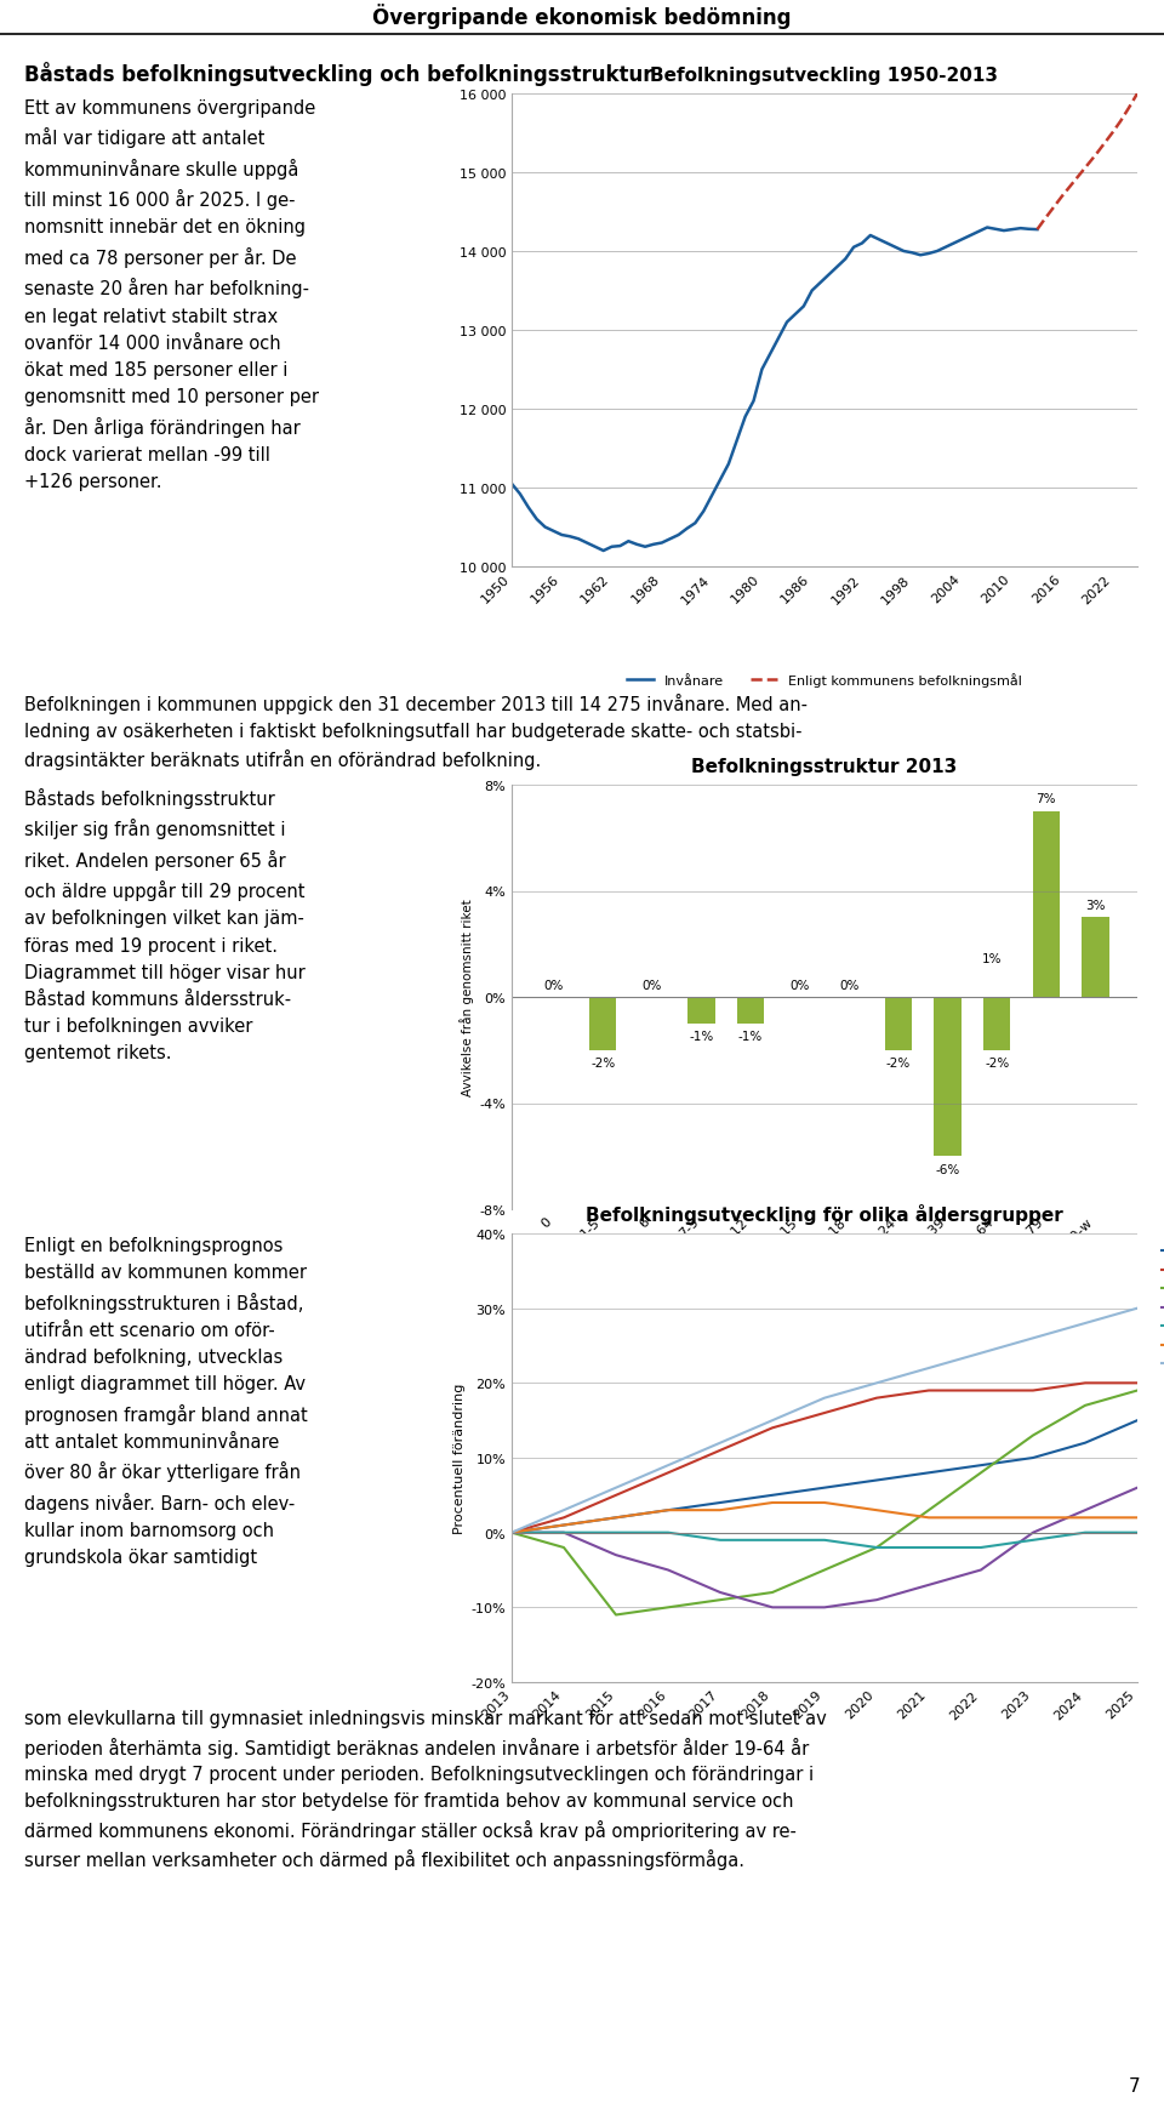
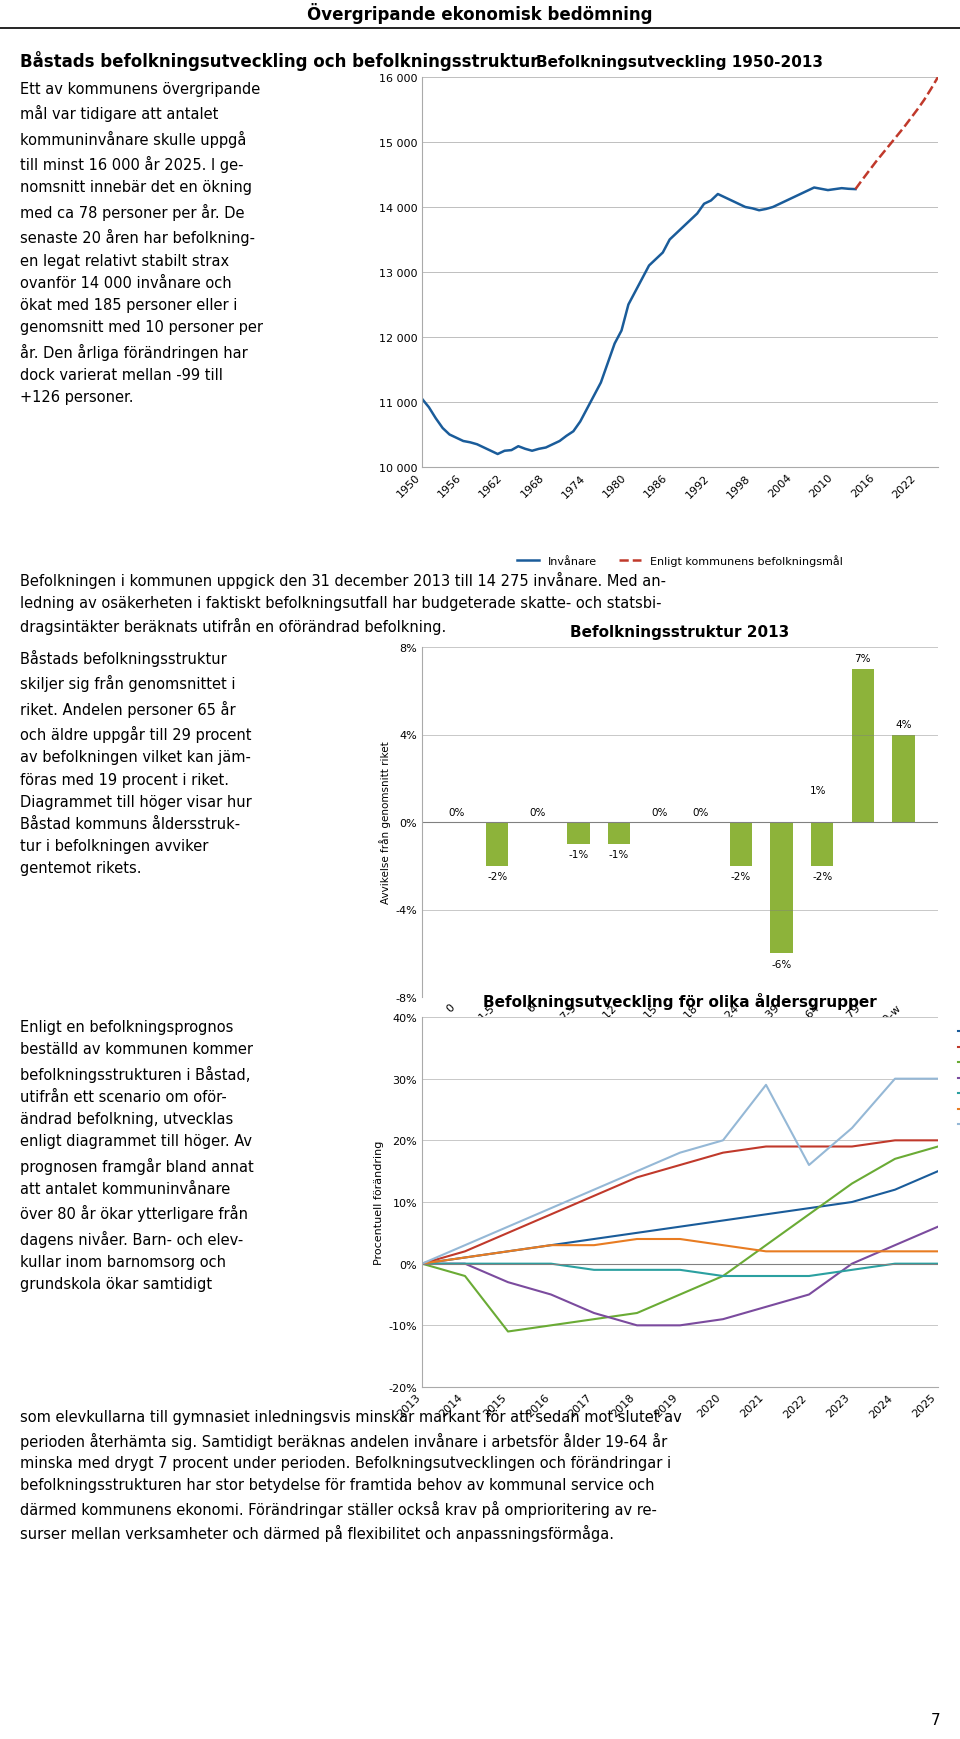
80-w: 3% -> 4%
Befolkningsutveckling för olika åldersgrupper/80-w/2021: 22% -> 29%
Befolkningsutveckling för olika åldersgrupper/80-w/2022: 24% -> 16%
Befolkningsutveckling för olika åldersgrupper/80-w/2023: 26% -> 22%
Befolkningsutveckling för olika åldersgrupper/80-w/2024: 28% -> 30%
